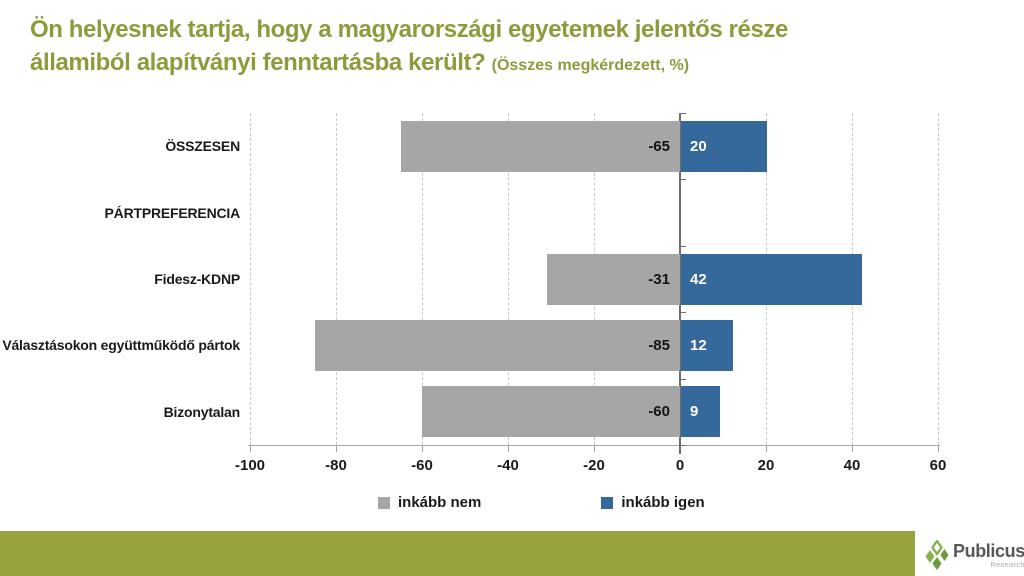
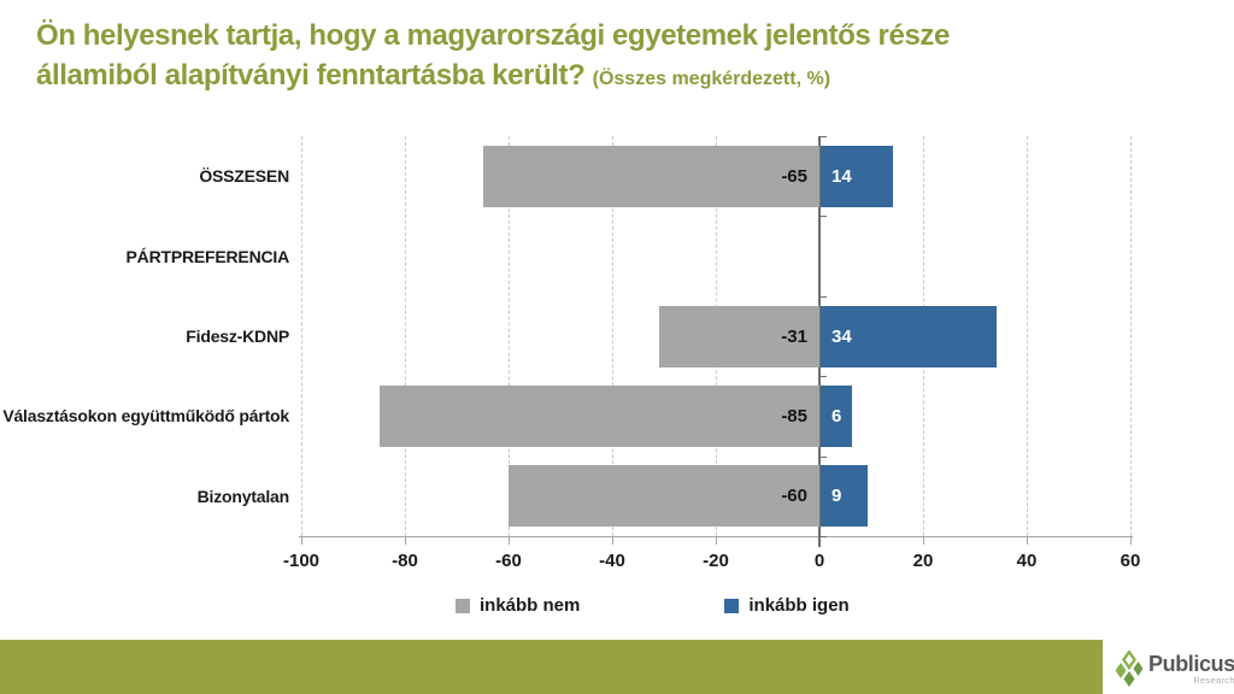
inkább igen/ÖSSZESEN: 20 -> 14
inkább igen/Fidesz-KDNP: 42 -> 34
inkább igen/Választásokon együttműködő pártok: 12 -> 6
